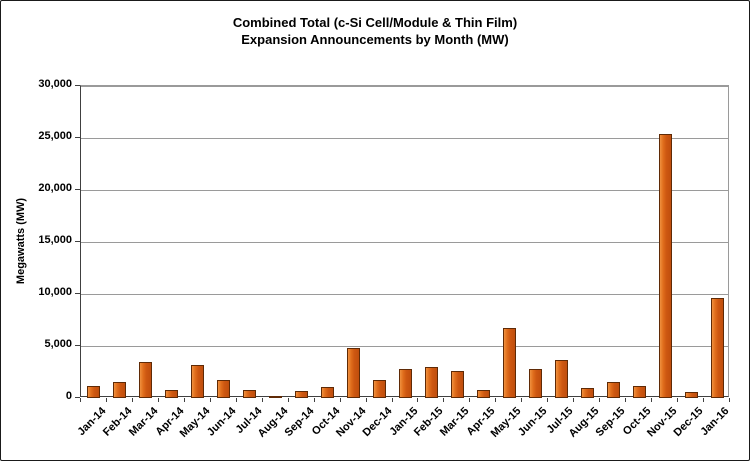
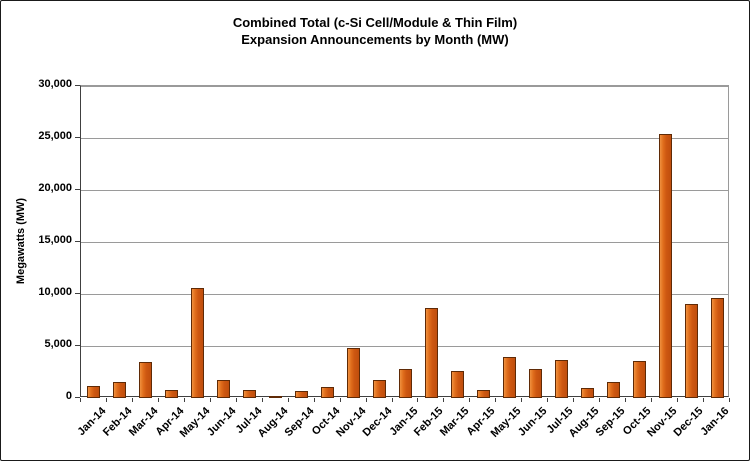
May-14: 3200 -> 10600
Feb-15: 3000 -> 8700
May-15: 6800 -> 3900
Oct-15: 1200 -> 3600
Dec-15: 600 -> 9000
